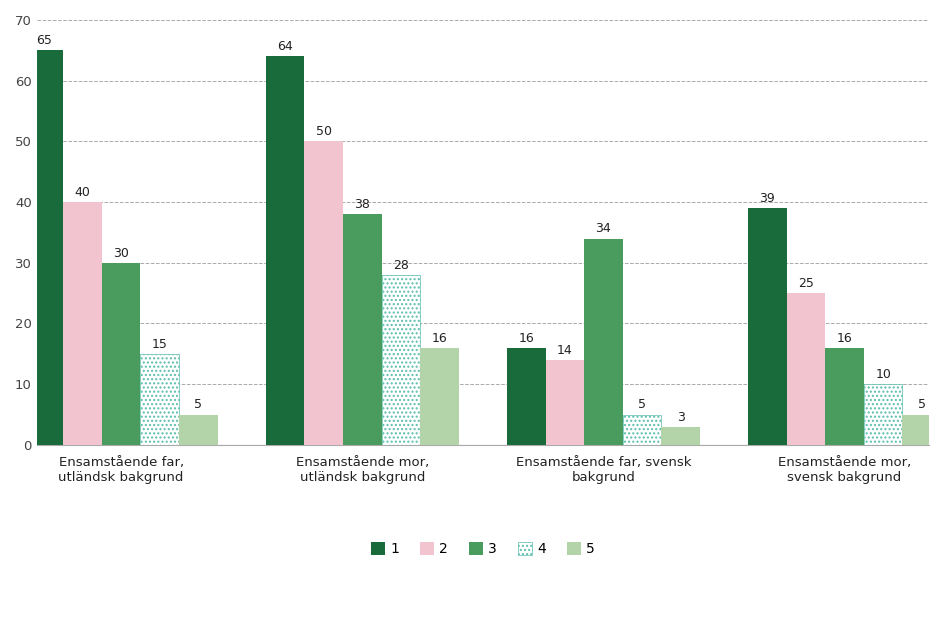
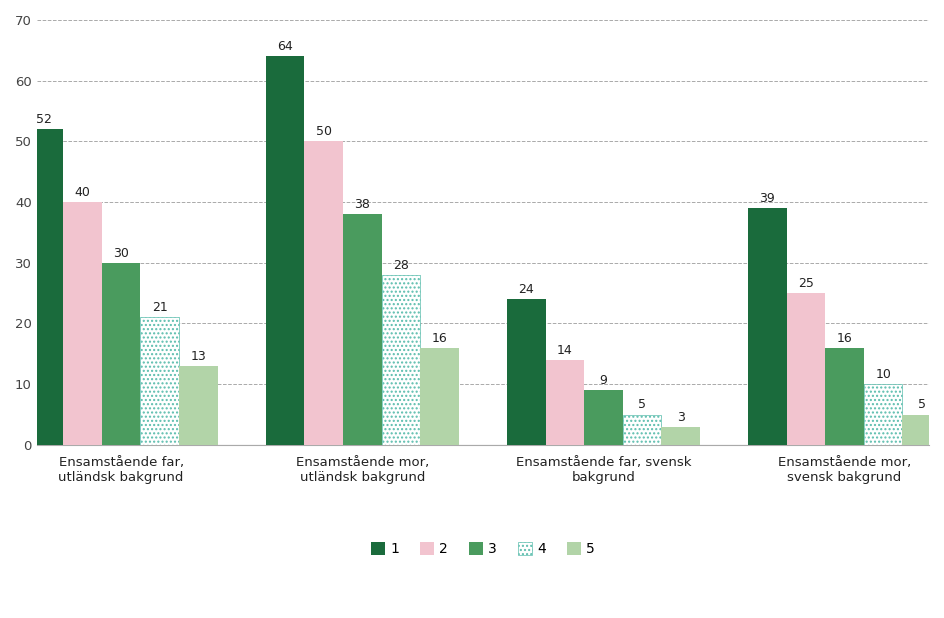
1/Ensamstående far, utländsk bakgrund: 65 -> 52
4/Ensamstående far, utländsk bakgrund: 15 -> 21
5/Ensamstående far, utländsk bakgrund: 5 -> 13
1/Ensamstående far, svensk bakgrund: 16 -> 24
3/Ensamstående far, svensk bakgrund: 34 -> 9
